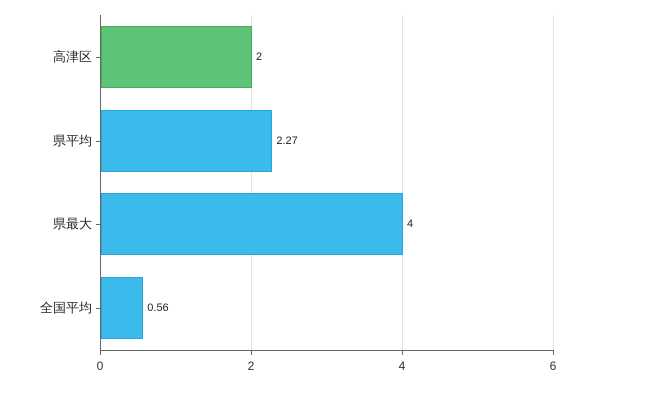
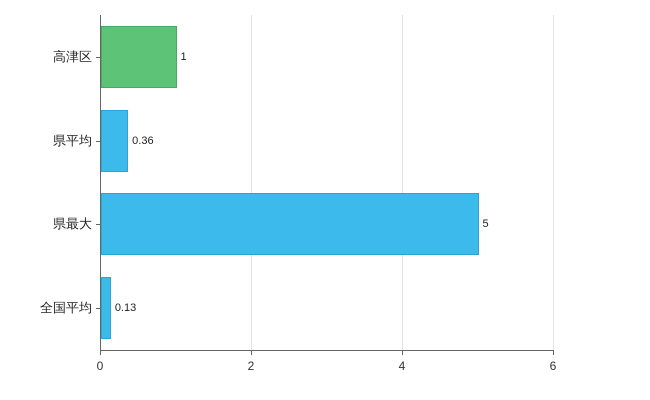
高津区: 2 -> 1
県平均: 2.27 -> 0.36
県最大: 4 -> 5
全国平均: 0.56 -> 0.13
